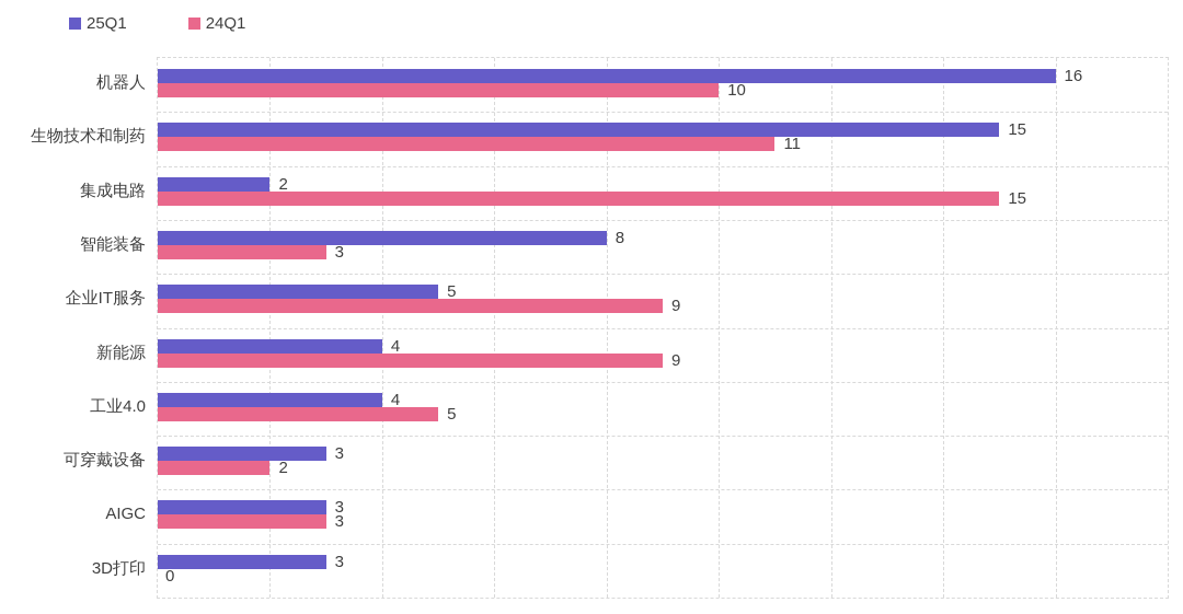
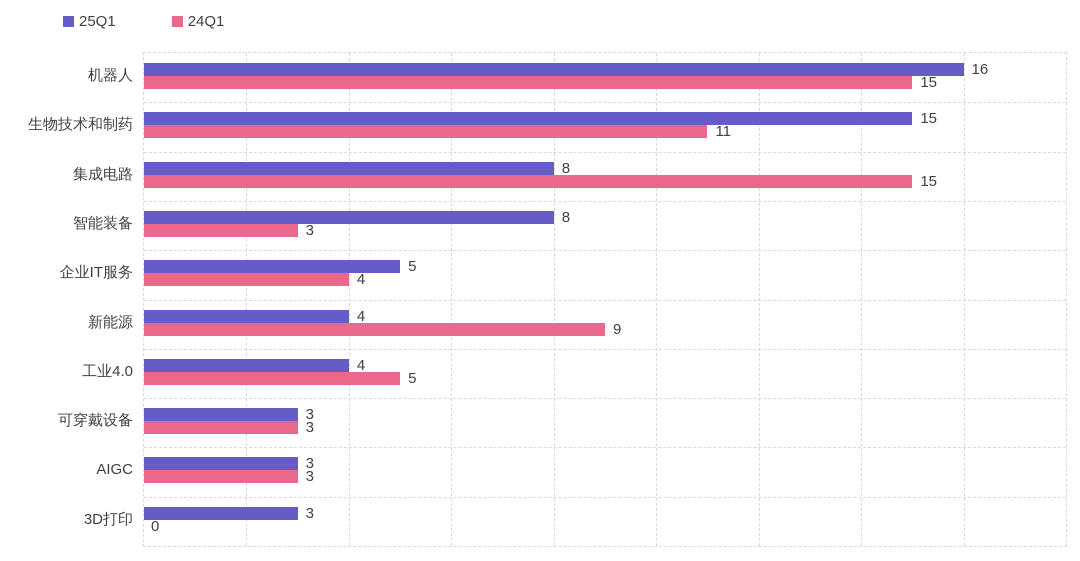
24Q1/机器人: 10 -> 15
25Q1/集成电路: 2 -> 8
24Q1/企业IT服务: 9 -> 4
24Q1/可穿戴设备: 2 -> 3
